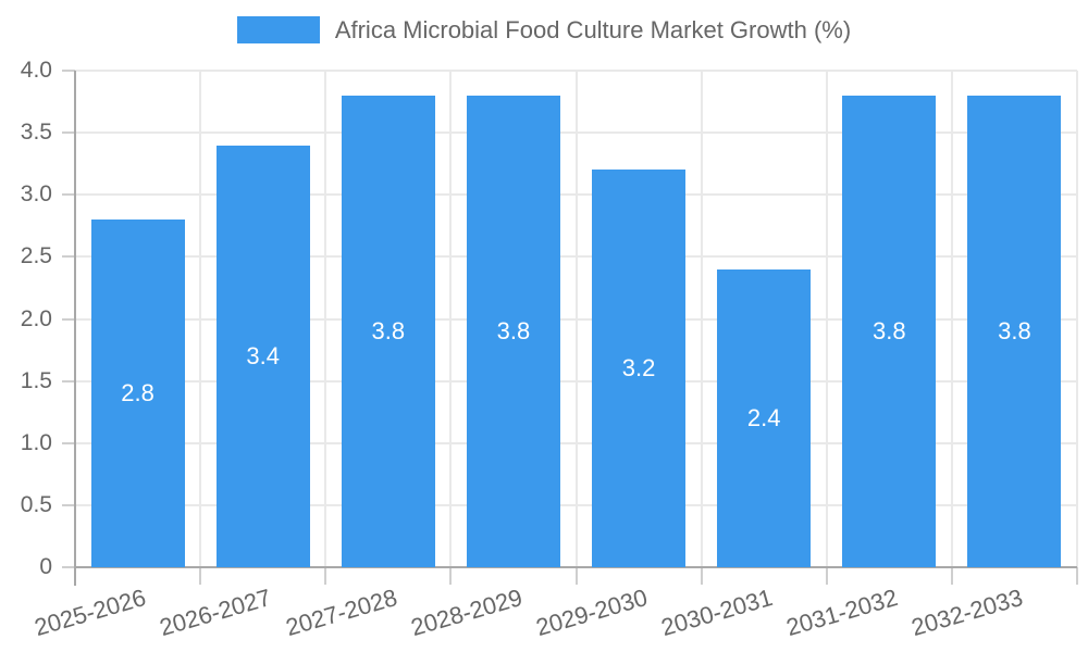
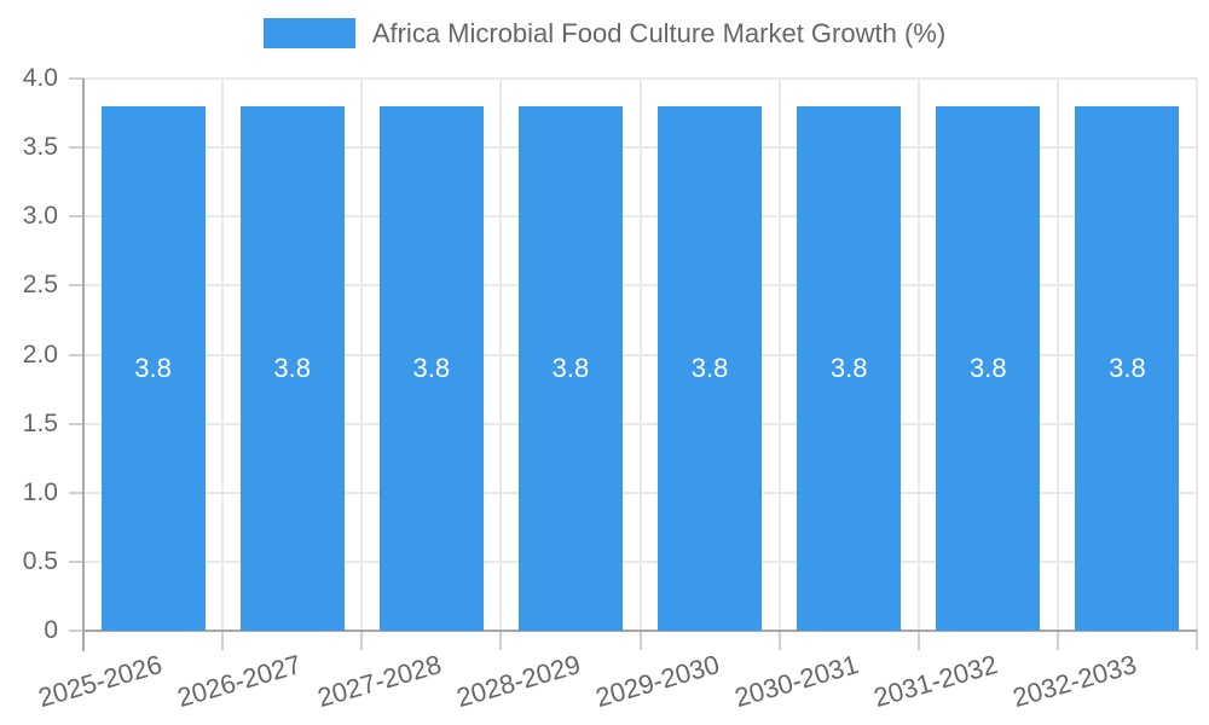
2025-2026: 2.8 -> 3.8
2026-2027: 3.4 -> 3.8
2029-2030: 3.2 -> 3.8
2030-2031: 2.4 -> 3.8
